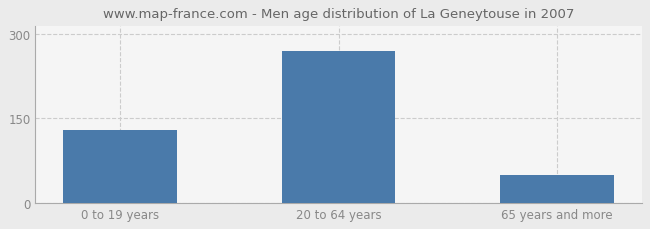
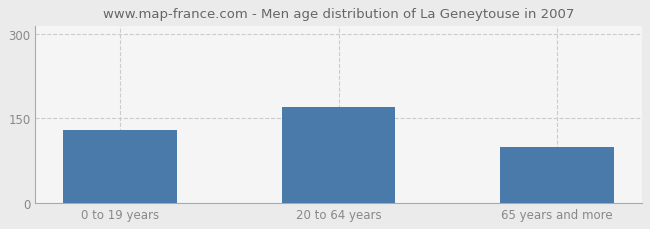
20 to 64 years: 270 -> 170
65 years and more: 50 -> 100
